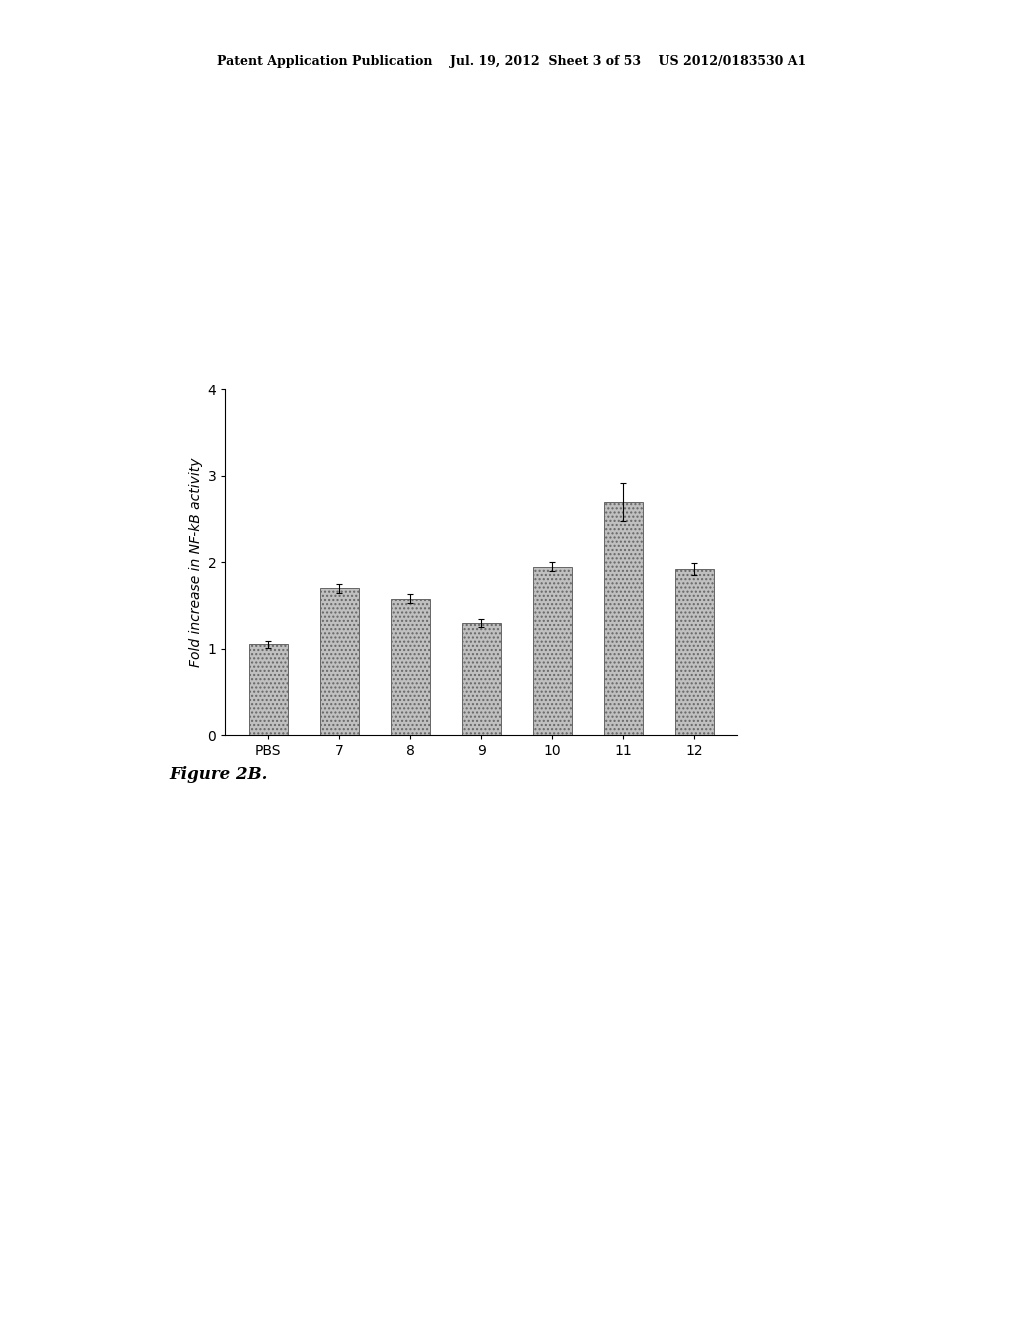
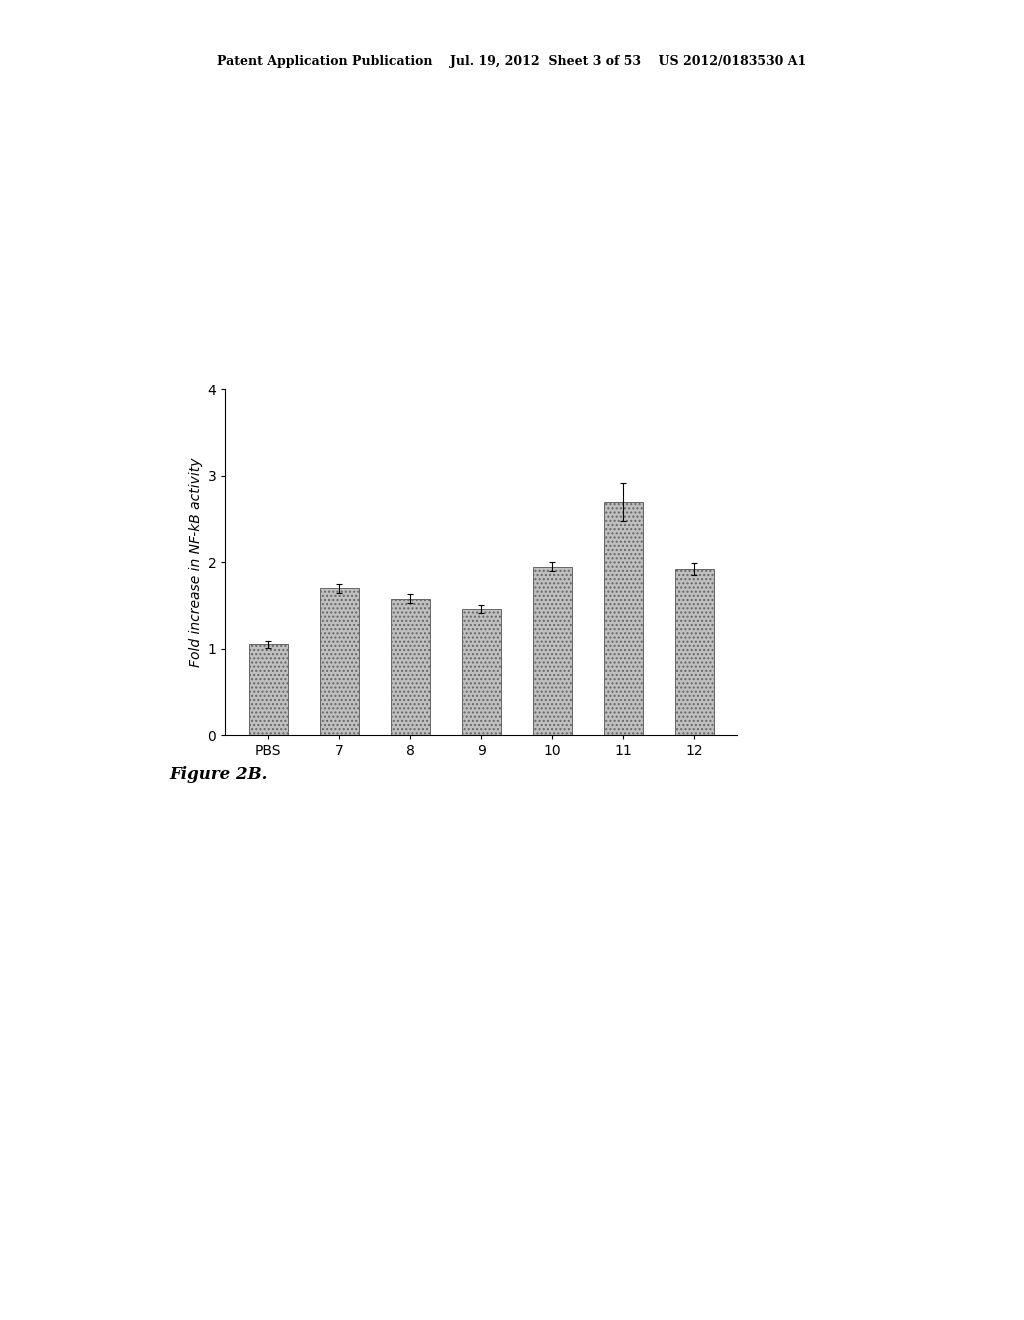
9: 1.30 -> 1.46
